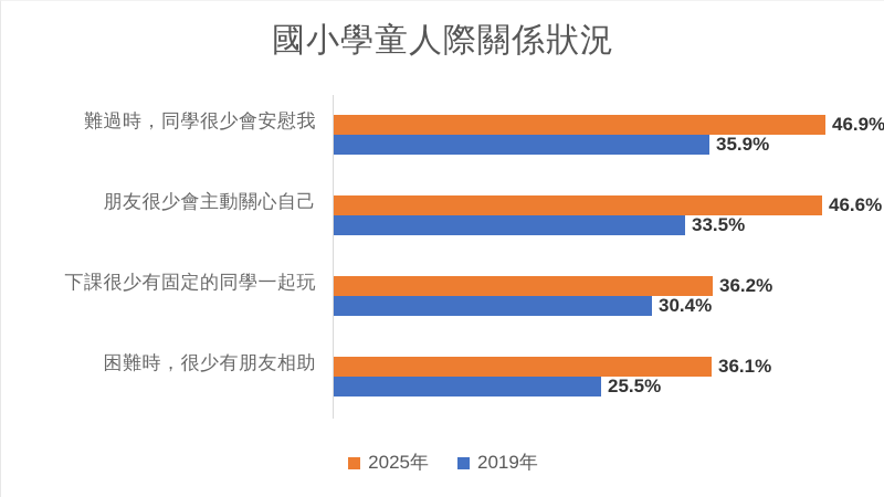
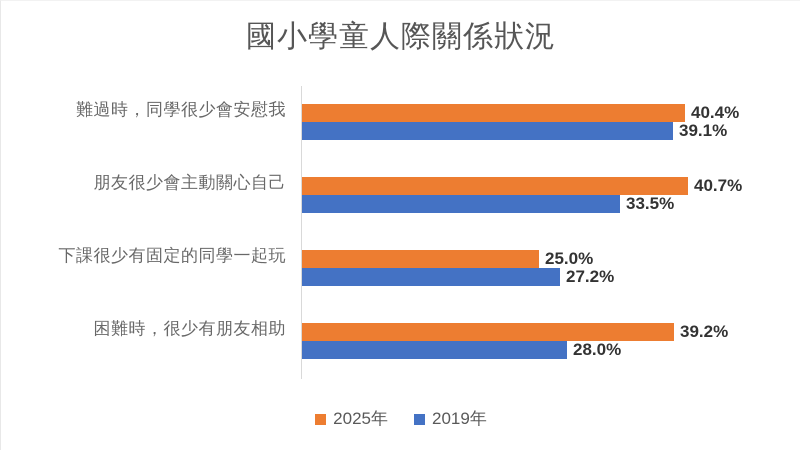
2025年/難過時，同學很少會安慰我: 46.9% -> 40.4%
2019年/難過時，同學很少會安慰我: 35.9% -> 39.1%
2025年/朋友很少會主動關心自己: 46.6% -> 40.7%
2025年/下課很少有固定的同學一起玩: 36.2% -> 25.0%
2019年/下課很少有固定的同學一起玩: 30.4% -> 27.2%
2025年/困難時，很少有朋友相助: 36.1% -> 39.2%
2019年/困難時，很少有朋友相助: 25.5% -> 28.0%
